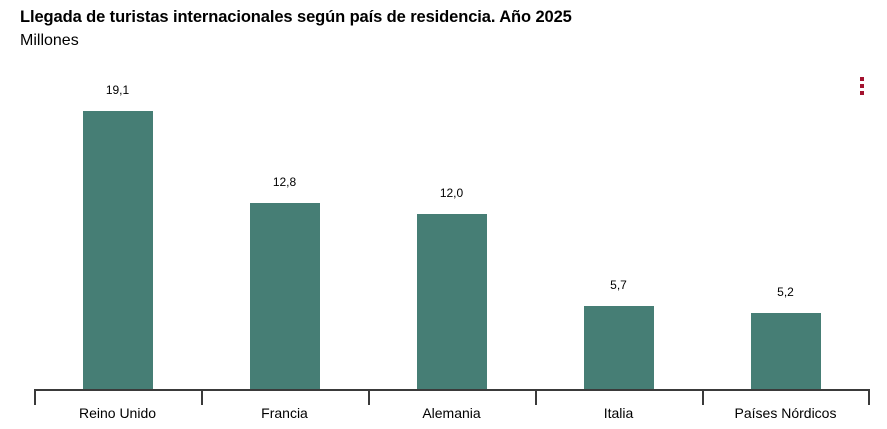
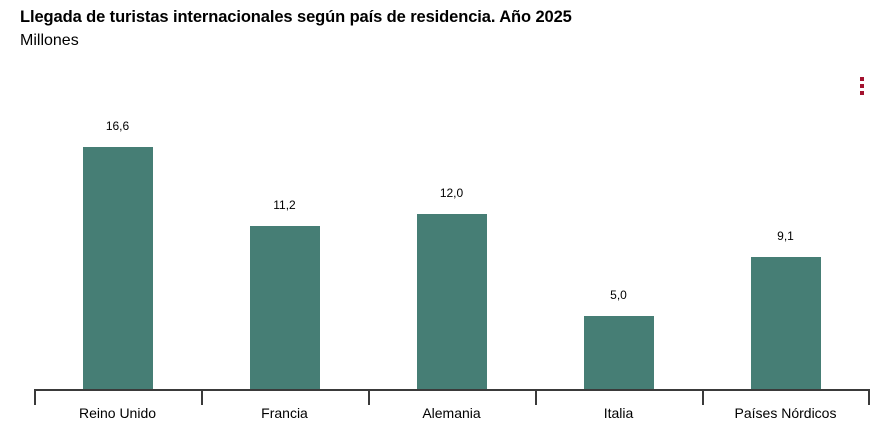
Reino Unido: 19,1 -> 16,6
Francia: 12,8 -> 11,2
Italia: 5,7 -> 5,0
Países Nórdicos: 5,2 -> 9,1
